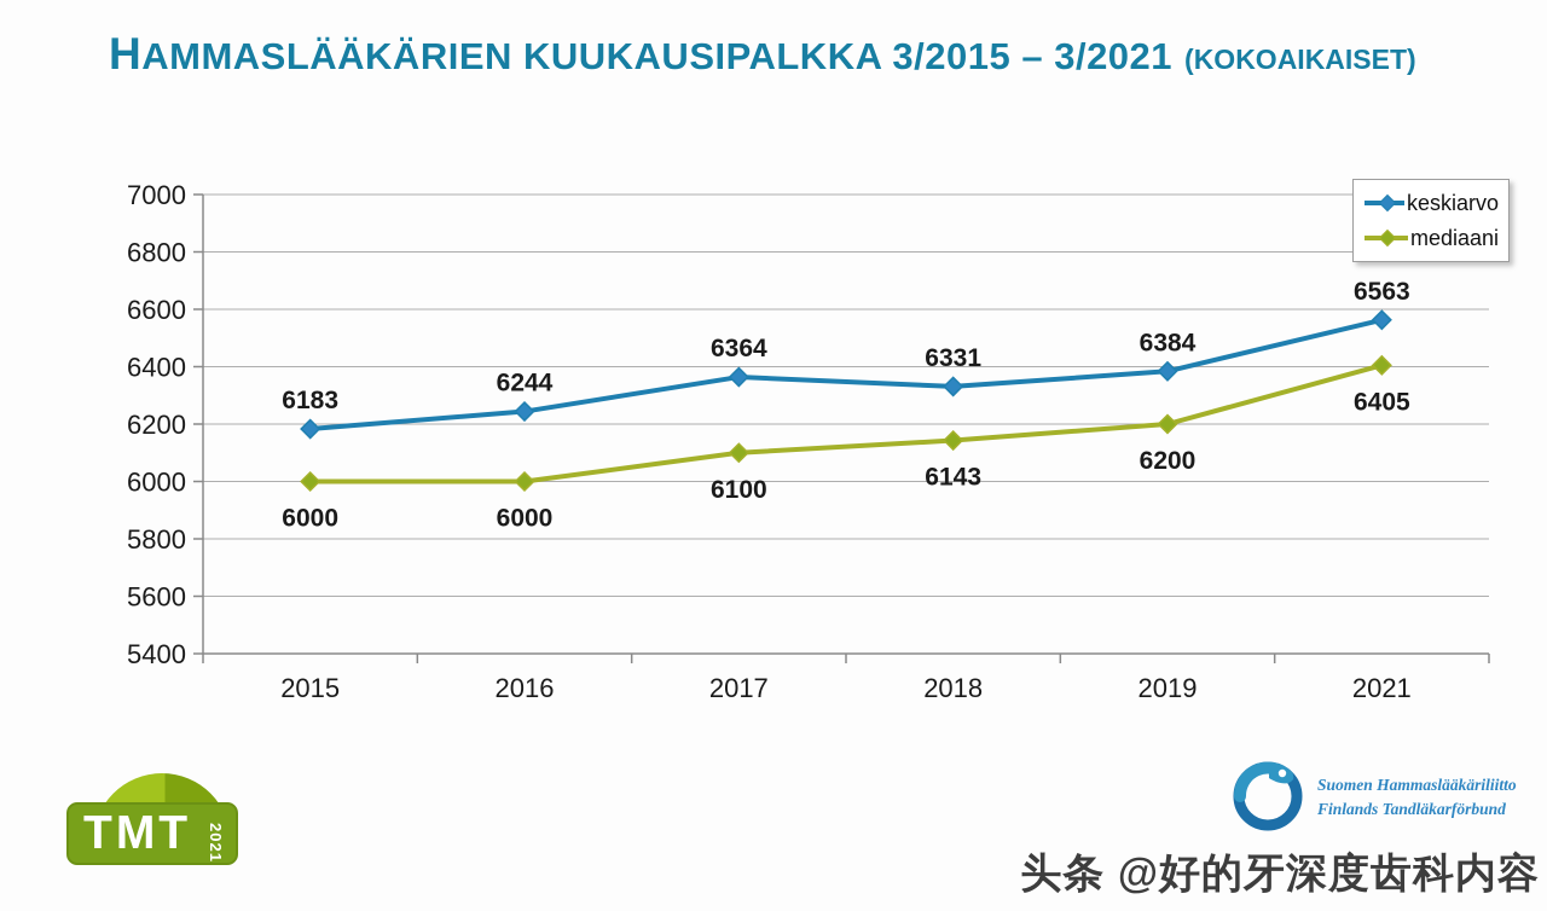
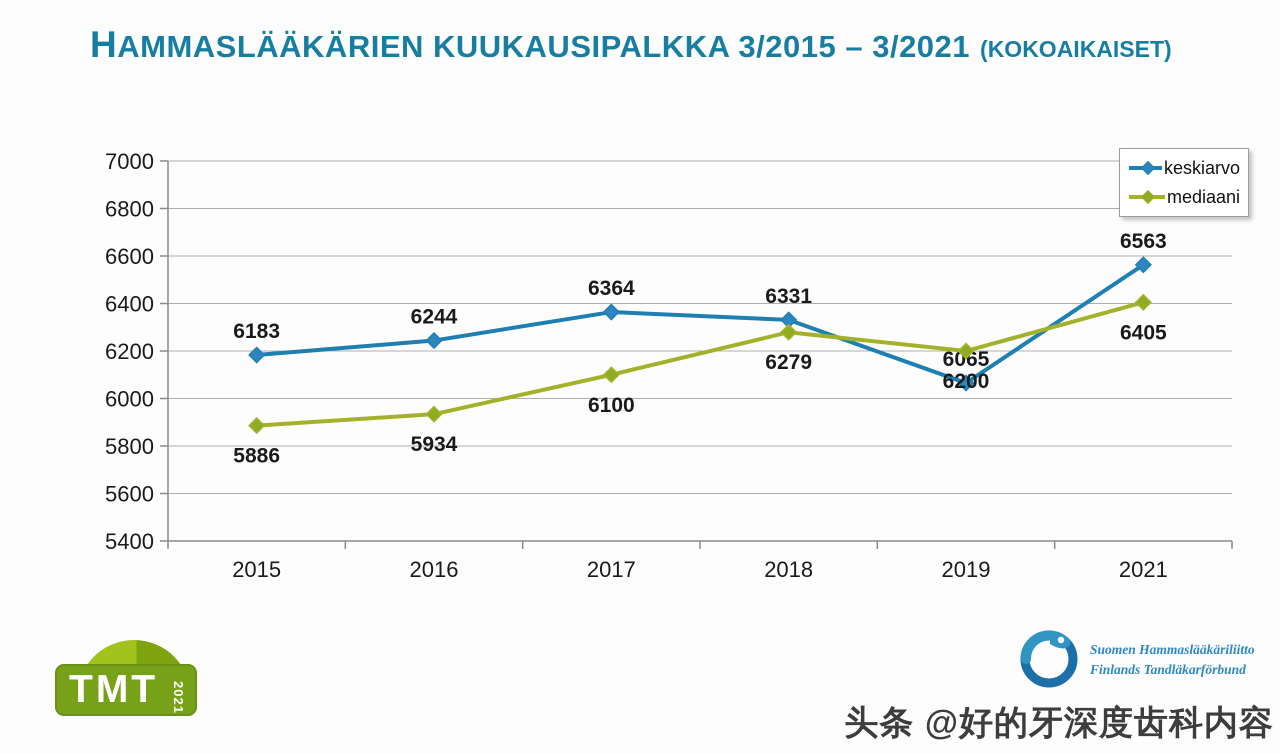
mediaani/2015: 6000 -> 5886
mediaani/2016: 6000 -> 5934
mediaani/2018: 6143 -> 6279
keskiarvo/2019: 6384 -> 6065
